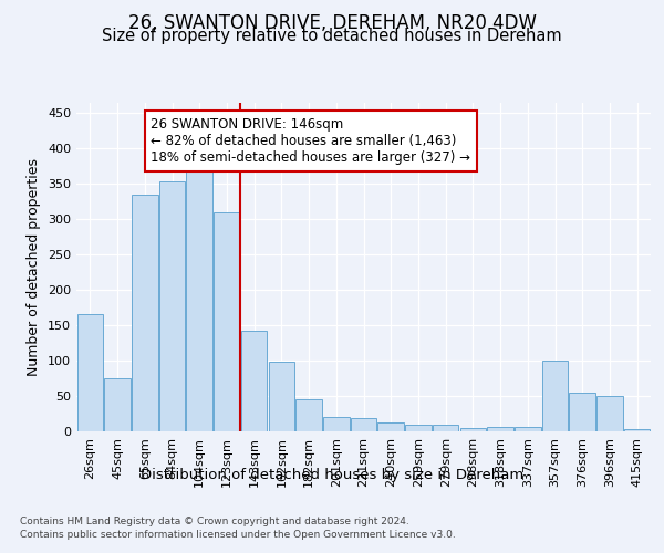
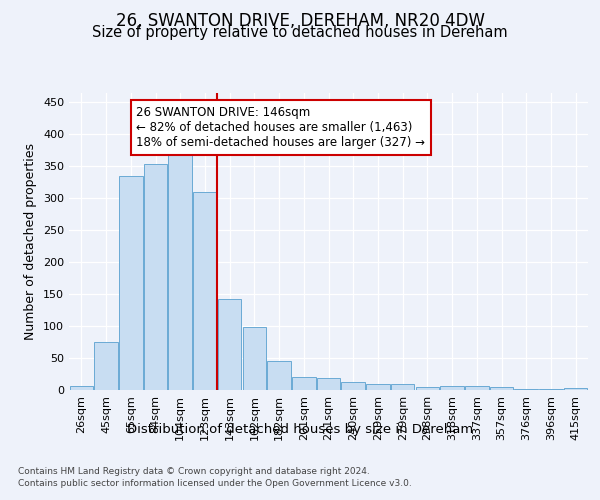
26sqm: 166 -> 7
357sqm: 100 -> 4
376sqm: 54 -> 2
396sqm: 50 -> 1
